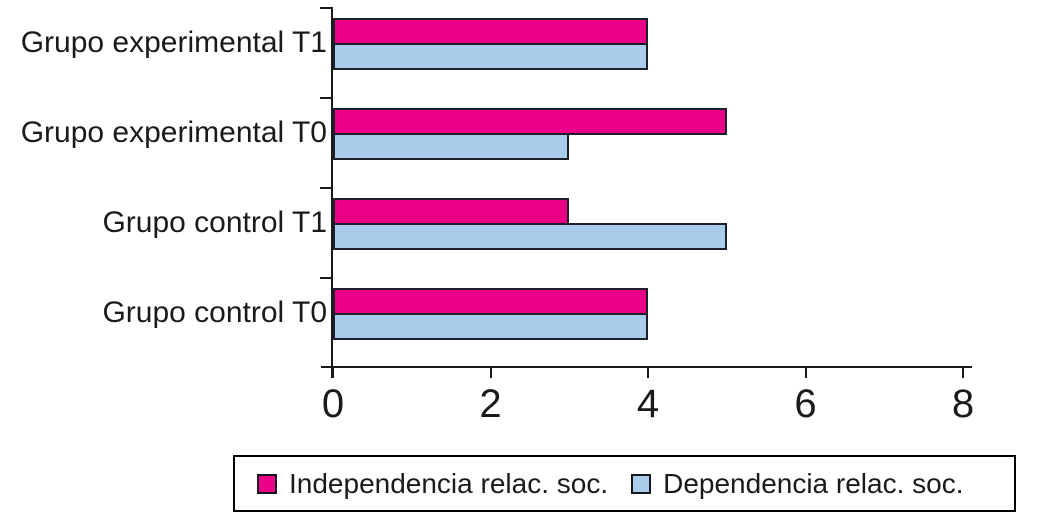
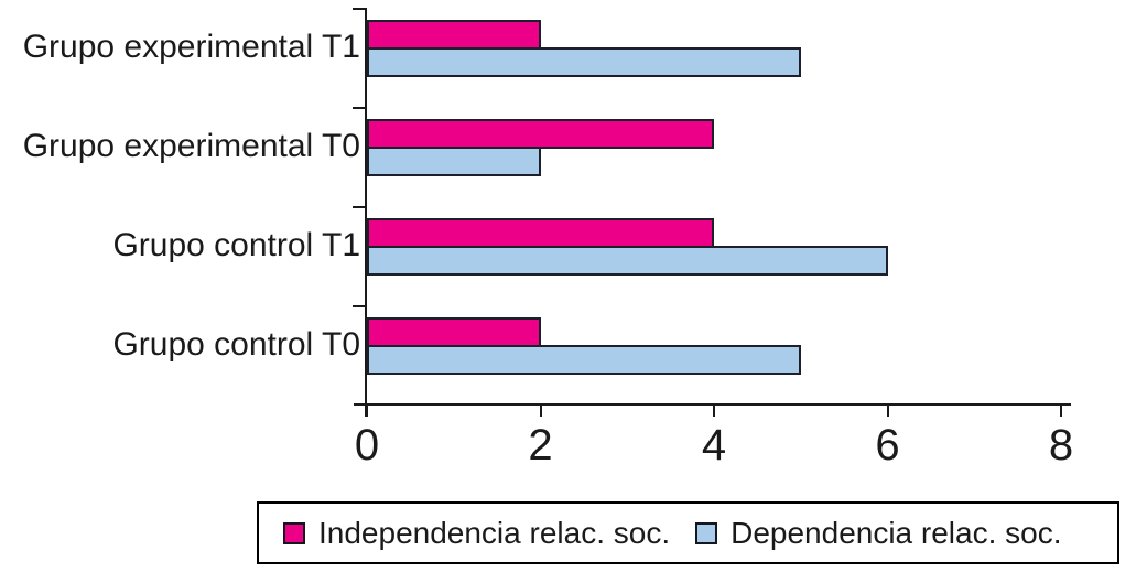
Independencia relac. soc./Grupo experimental T1: 4 -> 2
Dependencia relac. soc./Grupo experimental T1: 4 -> 5
Independencia relac. soc./Grupo experimental T0: 5 -> 4
Dependencia relac. soc./Grupo experimental T0: 3 -> 2
Independencia relac. soc./Grupo control T1: 3 -> 4
Dependencia relac. soc./Grupo control T1: 5 -> 6
Independencia relac. soc./Grupo control T0: 4 -> 2
Dependencia relac. soc./Grupo control T0: 4 -> 5
